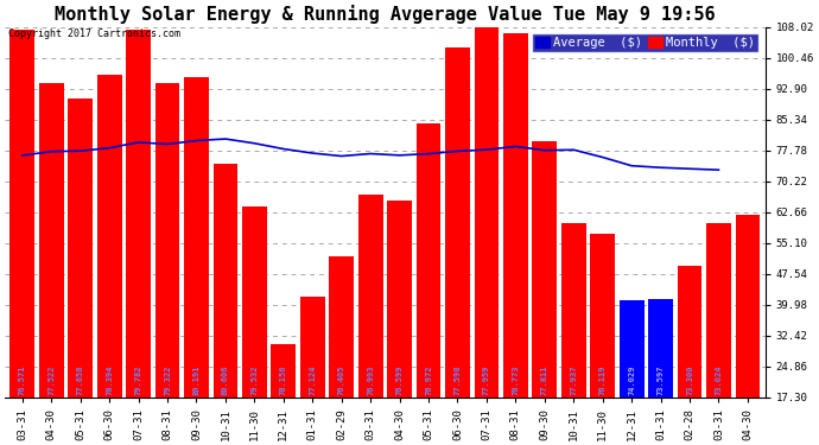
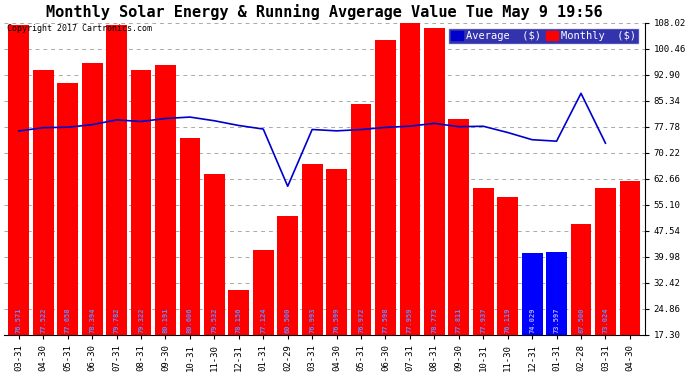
Average ($)/02-29: 76.4 -> 60.5
Average ($)/02-28: 73.3 -> 87.5
